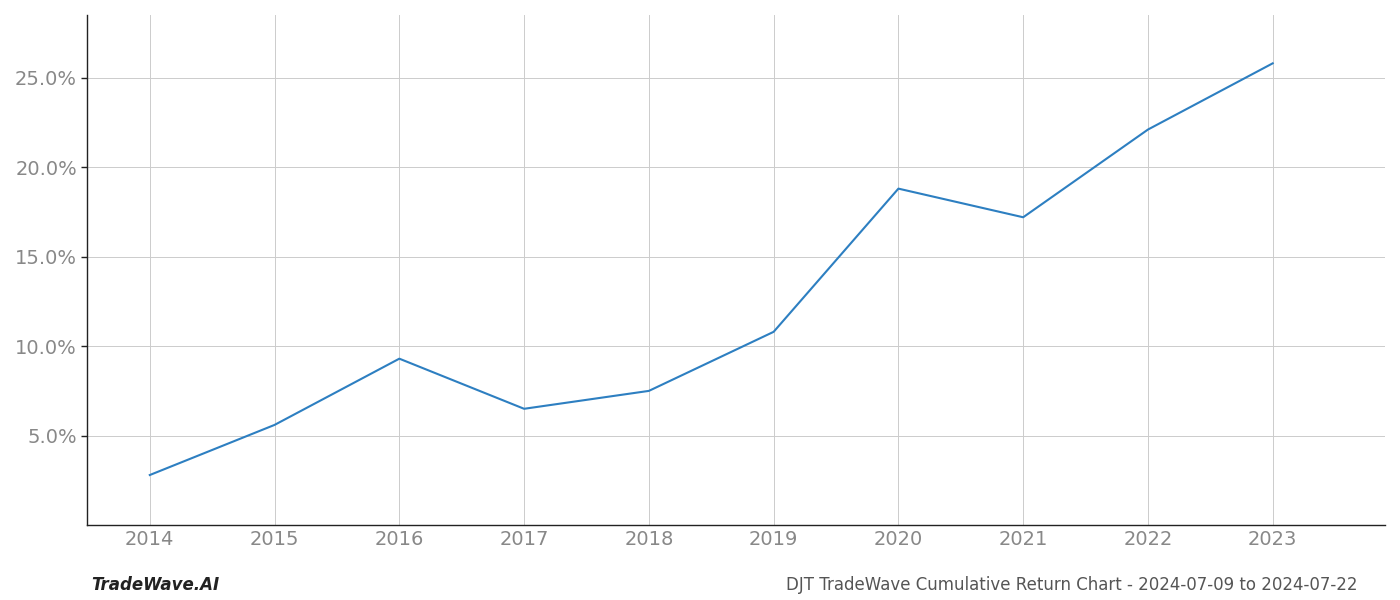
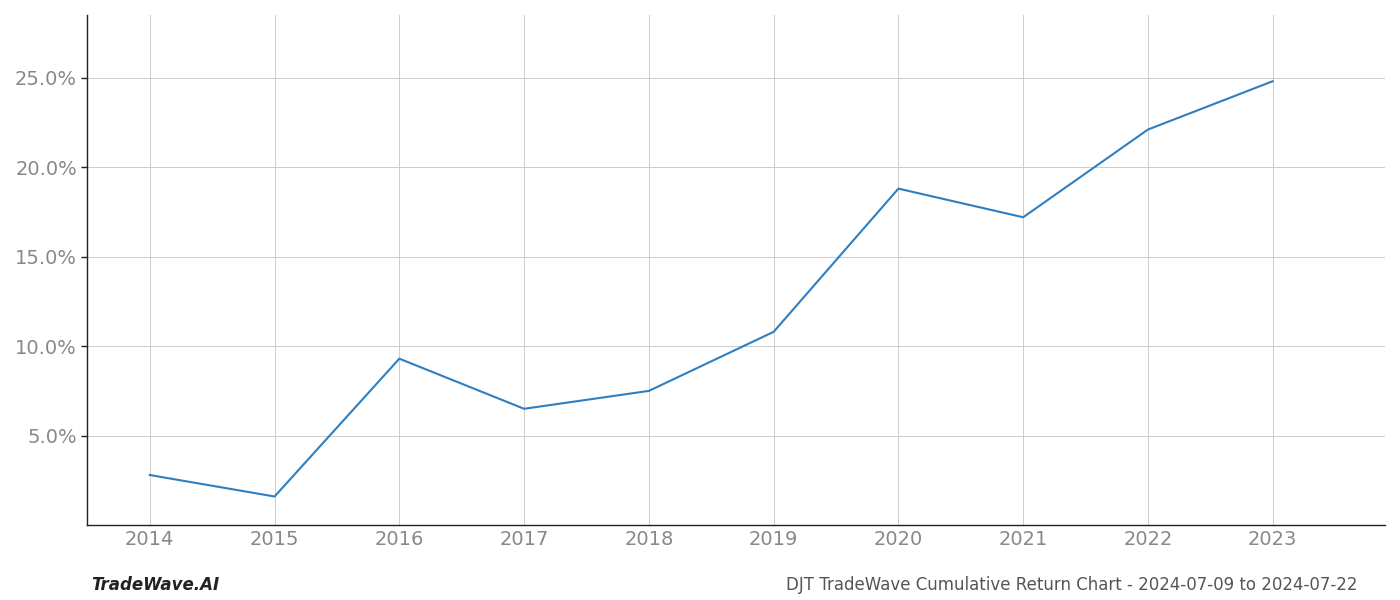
2015: 5.6% -> 1.6%
2023: 25.8% -> 24.8%
